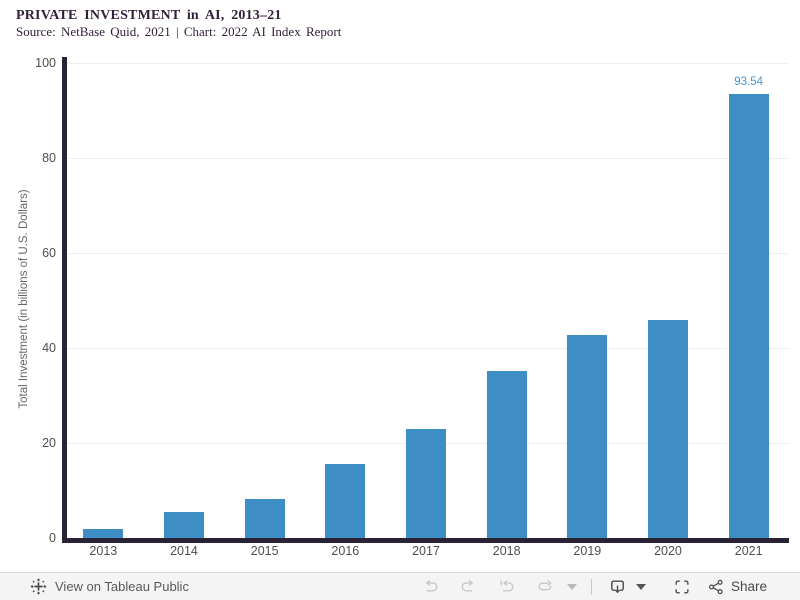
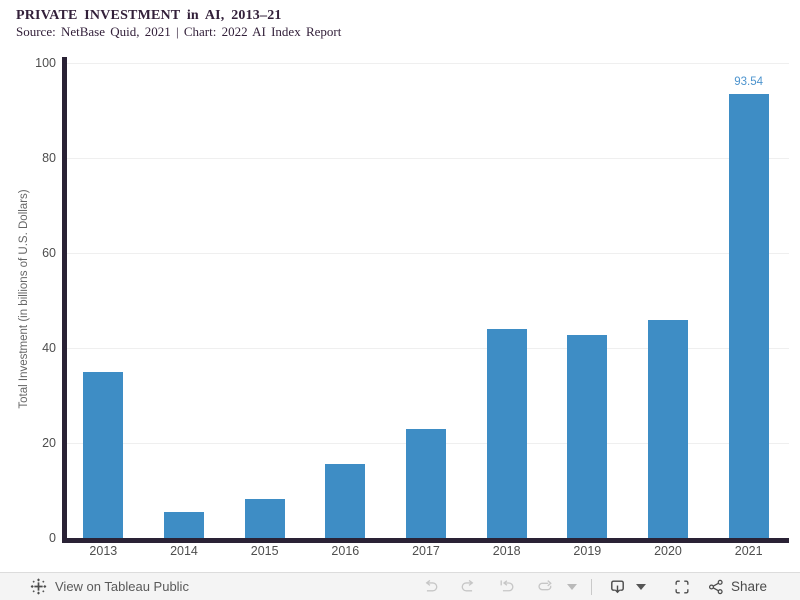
2013: 2 -> 35
2018: 35 -> 44
